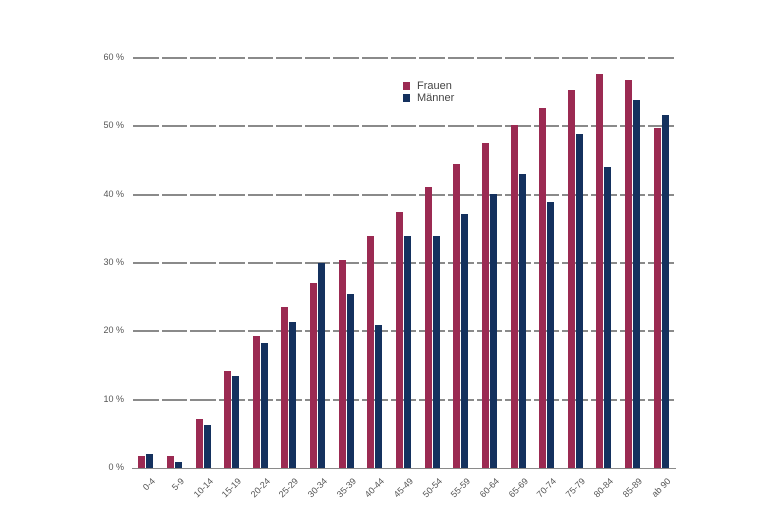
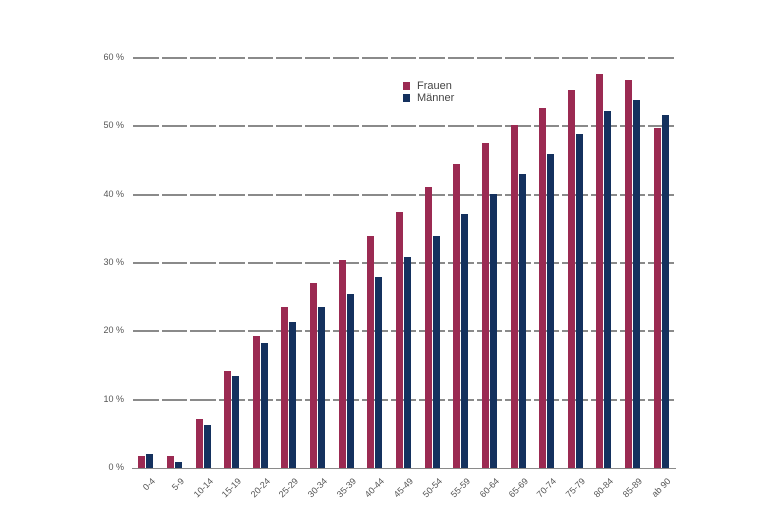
Männer/30-34: 30% -> 24%
Männer/40-44: 21% -> 28%
Männer/45-49: 34% -> 31%
Männer/70-74: 39% -> 46%
Männer/80-84: 44% -> 52%
